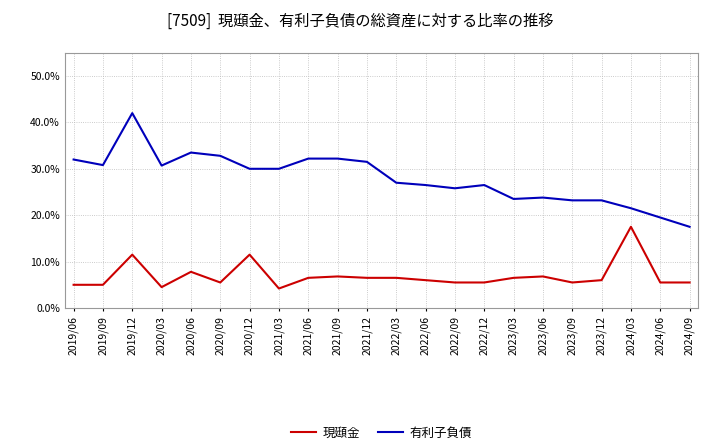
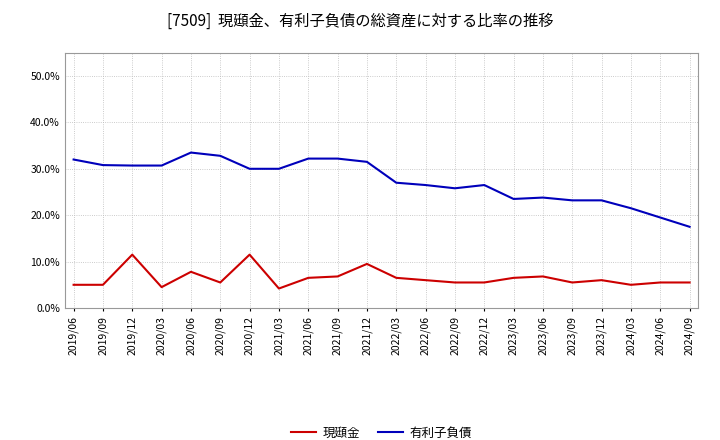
有利子負債/2019/12: 42.0% -> 30.7%
現頲金/2021/12: 6.5% -> 9.5%
現頲金/2024/03: 17.5% -> 5.0%
